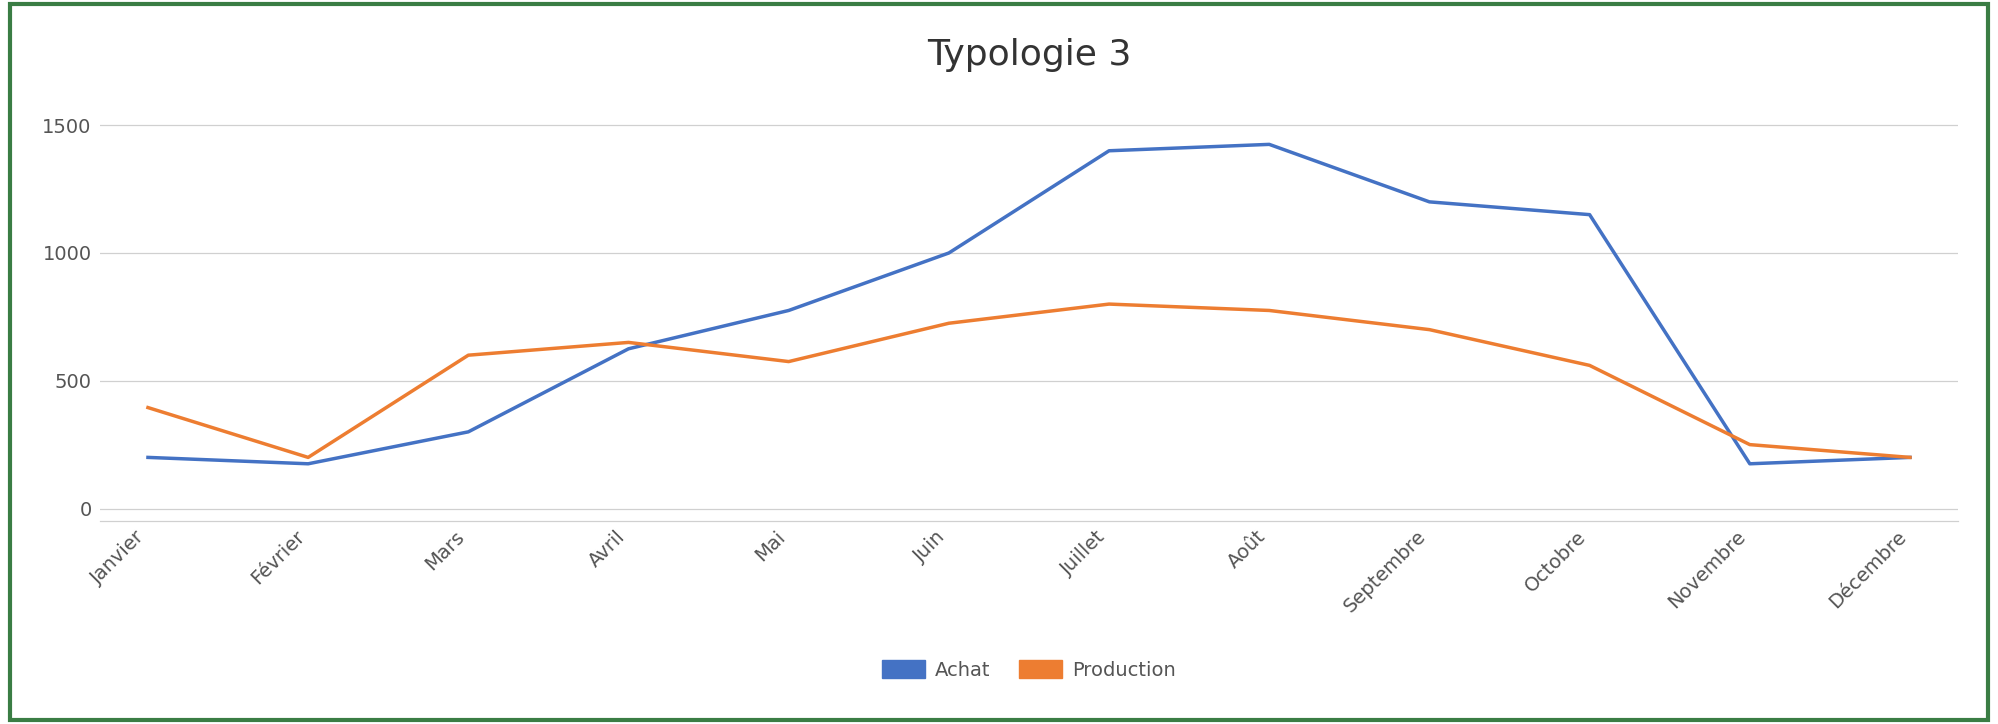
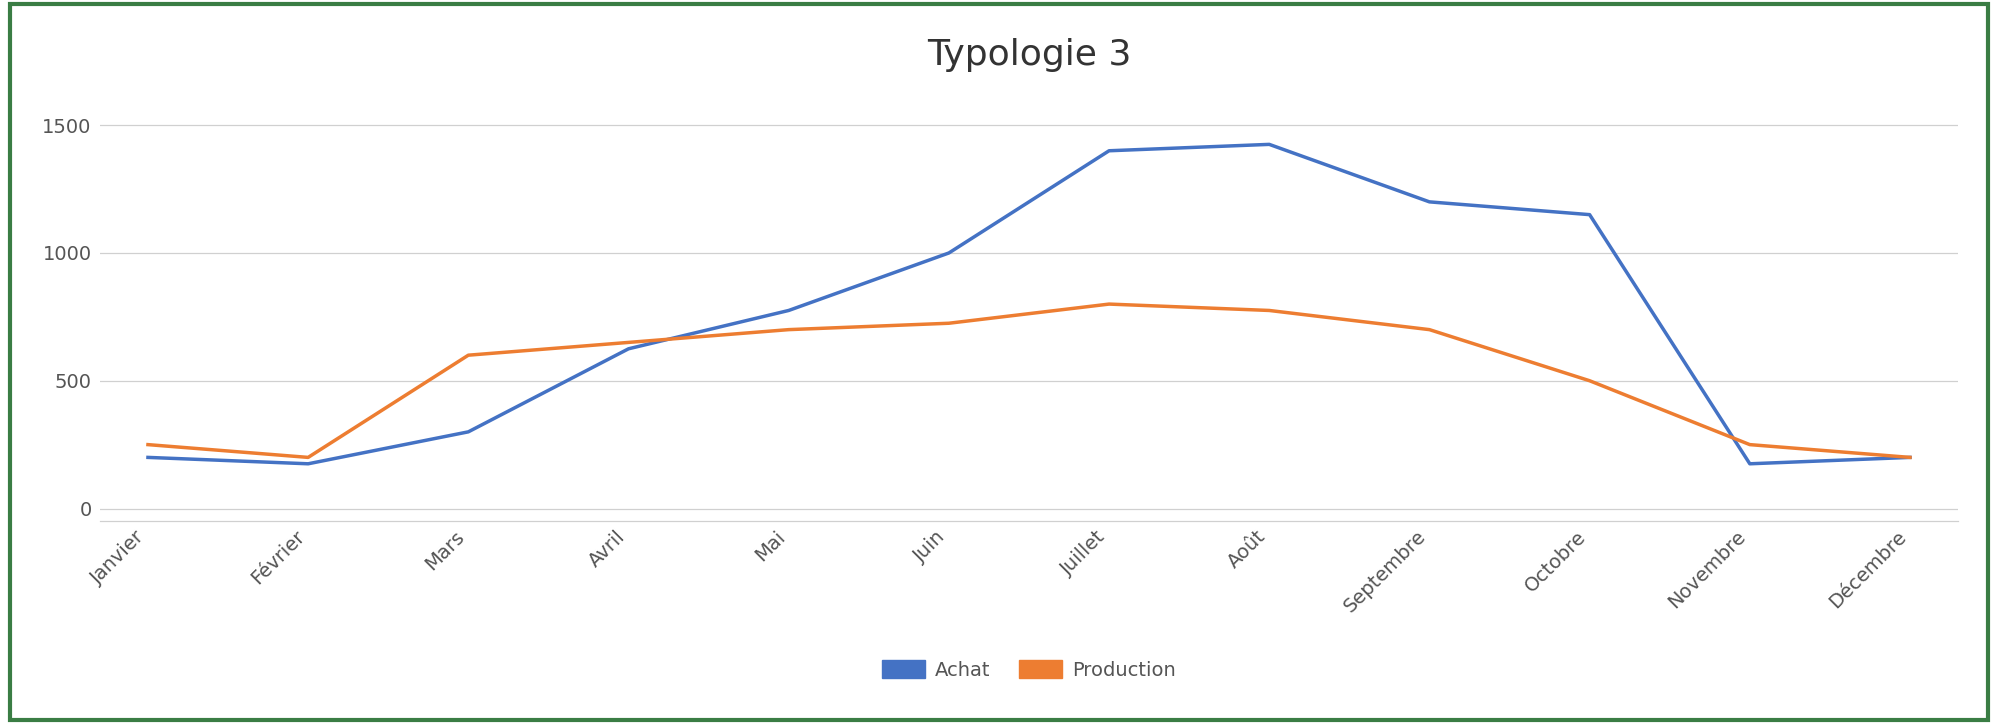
Production/Janvier: 395 -> 250
Production/Mai: 575 -> 700
Production/Octobre: 560 -> 500
